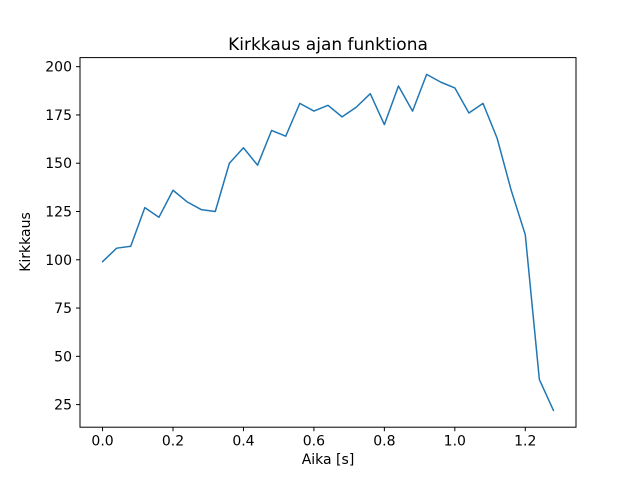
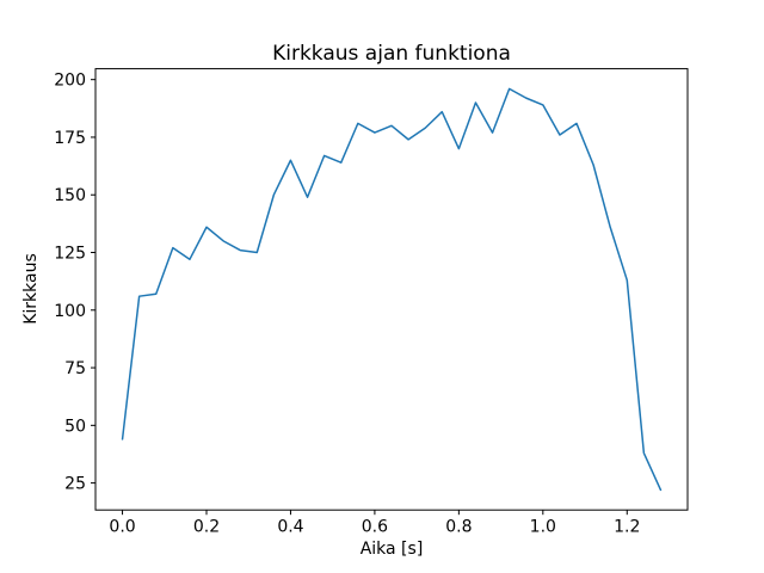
0.0: 99 -> 44
0.4: 158 -> 165
